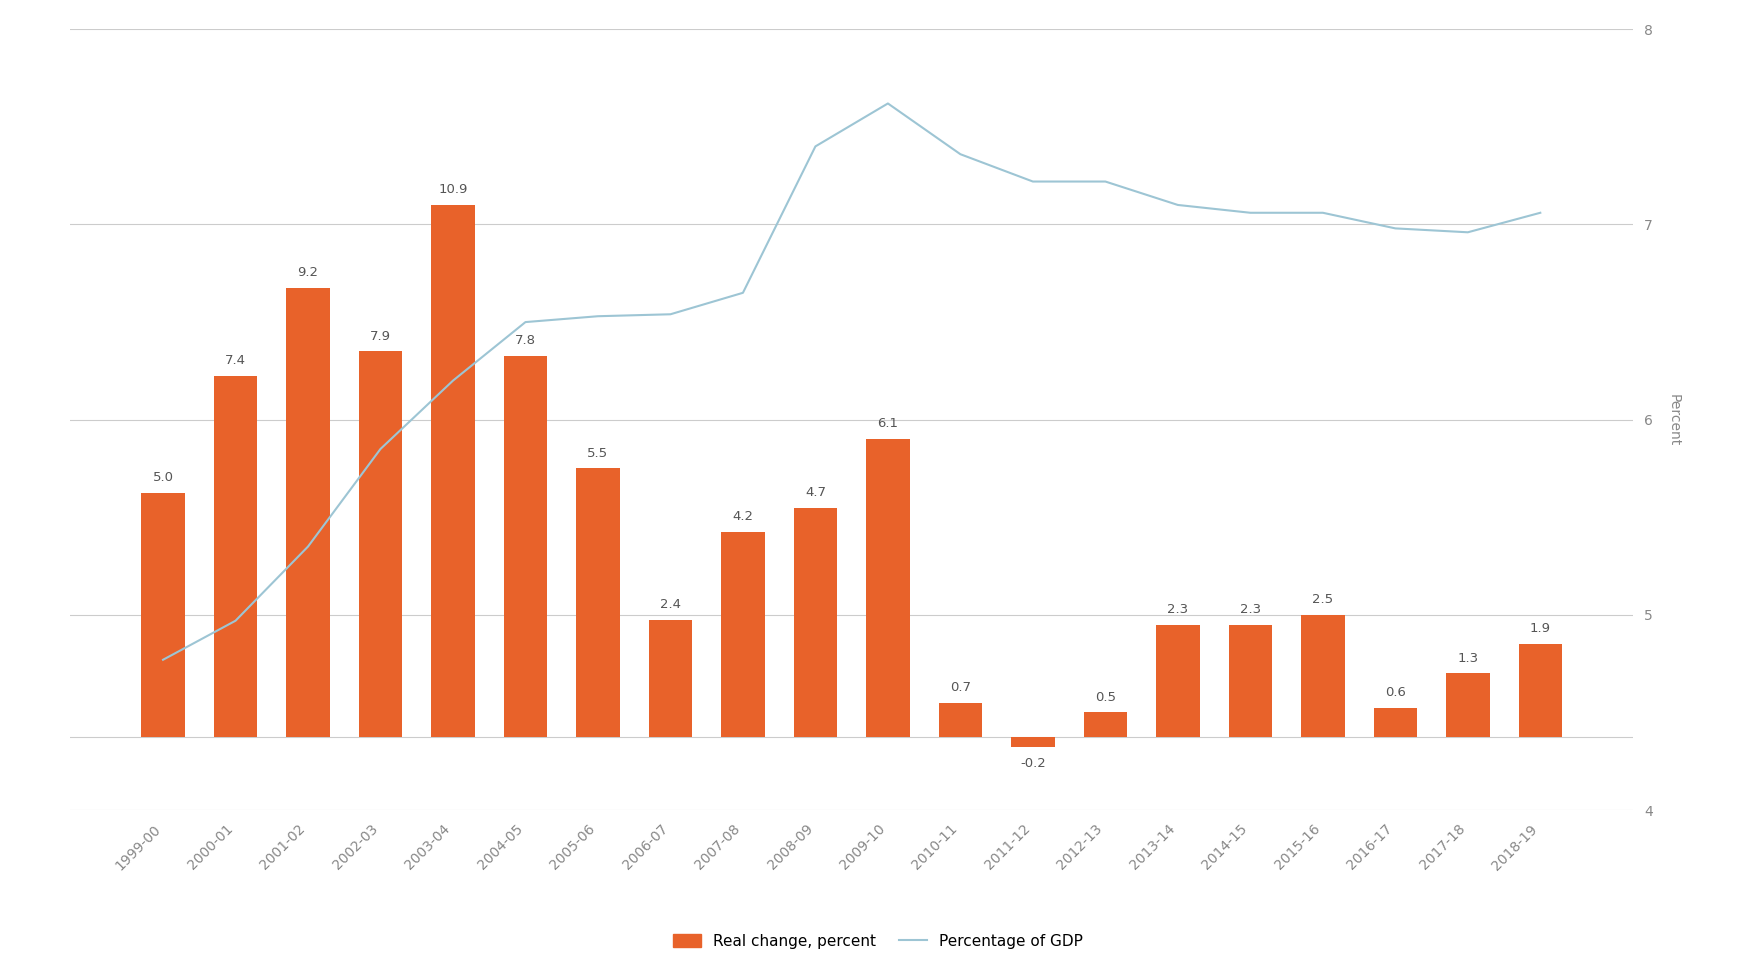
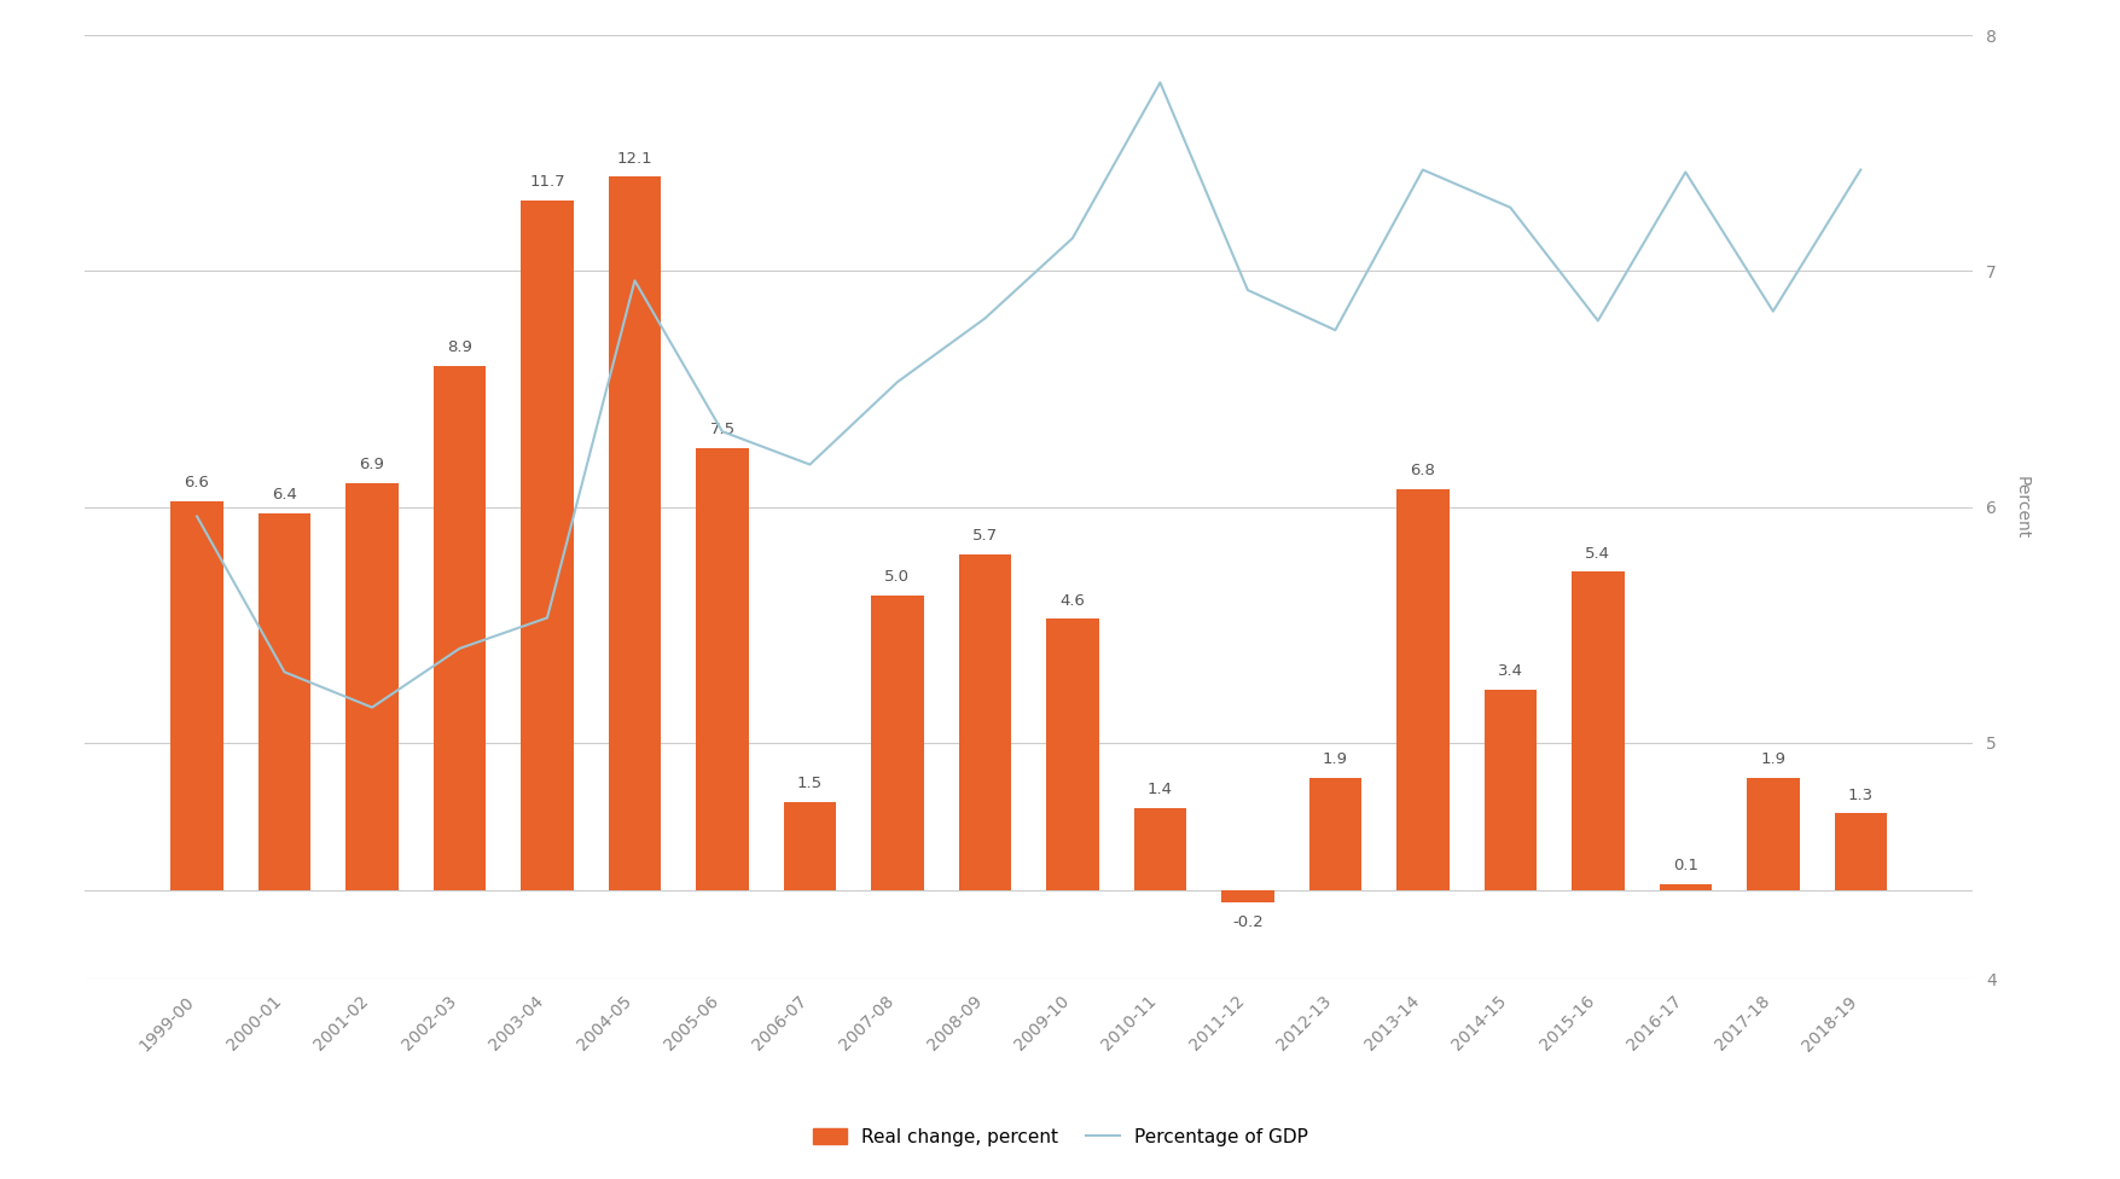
Real change, percent/1999-00: 5.0 -> 6.6
Percentage of GDP/1999-00: 4.77 -> 5.96
Real change, percent/2000-01: 7.4 -> 6.4
Percentage of GDP/2000-01: 5.0 -> 5.3
Real change, percent/2001-02: 9.2 -> 6.9
Percentage of GDP/2001-02: 5.35 -> 5.15
Real change, percent/2002-03: 7.9 -> 8.9
Percentage of GDP/2002-03: 5.85 -> 5.40
Real change, percent/2003-04: 10.9 -> 11.7
Percentage of GDP/2003-04: 6.20 -> 5.53
Real change, percent/2004-05: 7.8 -> 12.1
Percentage of GDP/2004-05: 6.50 -> 6.96
Real change, percent/2005-06: 5.5 -> 7.5
Percentage of GDP/2005-06: 6.53 -> 6.32
Real change, percent/2006-07: 2.4 -> 1.5
Percentage of GDP/2006-07: 6.54 -> 6.18
Real change, percent/2007-08: 4.2 -> 5.0
Percentage of GDP/2007-08: 6.65 -> 6.53
Real change, percent/2008-09: 4.7 -> 5.7
Percentage of GDP/2008-09: 7.4 -> 6.8
Real change, percent/2009-10: 6.1 -> 4.6
Percentage of GDP/2009-10: 7.62 -> 7.14
Real change, percent/2010-11: 0.7 -> 1.4
Percentage of GDP/2010-11: 7.4 -> 7.8
Percentage of GDP/2011-12: 7.22 -> 6.92
Real change, percent/2012-13: 0.5 -> 1.9
Percentage of GDP/2012-13: 7.22 -> 6.75
Real change, percent/2013-14: 2.3 -> 6.8
Percentage of GDP/2013-14: 7.10 -> 7.43
Real change, percent/2014-15: 2.3 -> 3.4
Percentage of GDP/2014-15: 7.06 -> 7.27
Real change, percent/2015-16: 2.5 -> 5.4
Percentage of GDP/2015-16: 7.06 -> 6.79
Real change, percent/2016-17: 0.6 -> 0.1
Percentage of GDP/2016-17: 6.98 -> 7.42
Real change, percent/2017-18: 1.3 -> 1.9
Percentage of GDP/2017-18: 6.96 -> 6.83
Real change, percent/2018-19: 1.9 -> 1.3
Percentage of GDP/2018-19: 7.06 -> 7.43
